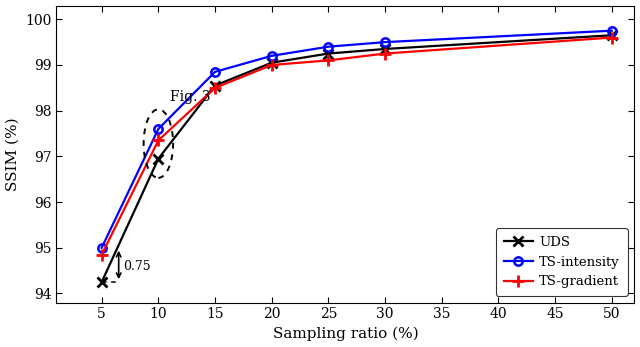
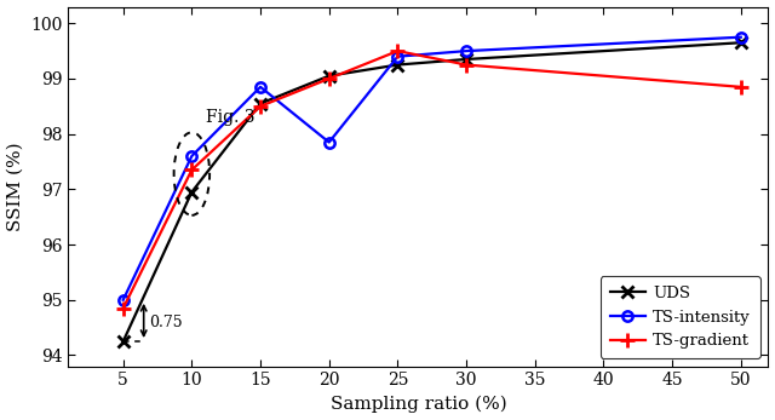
TS-intensity/20: 99.20 -> 97.85
TS-gradient/25: 99.10 -> 99.50
TS-gradient/50: 99.60 -> 98.85
